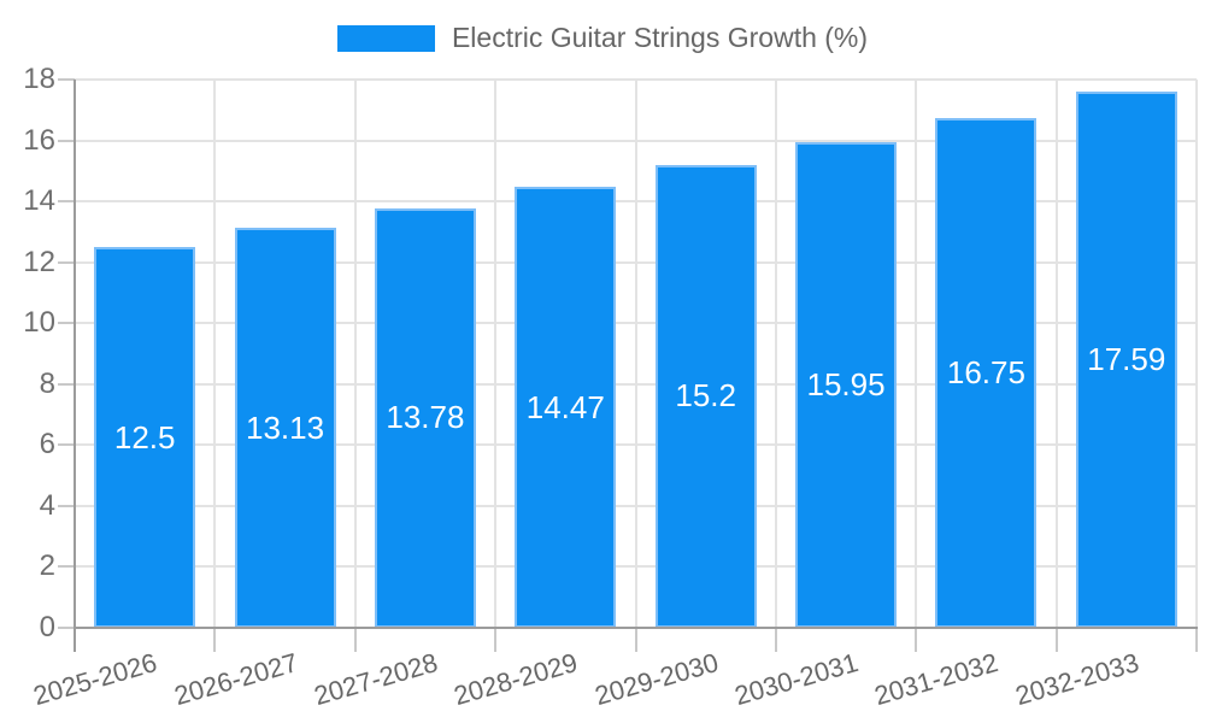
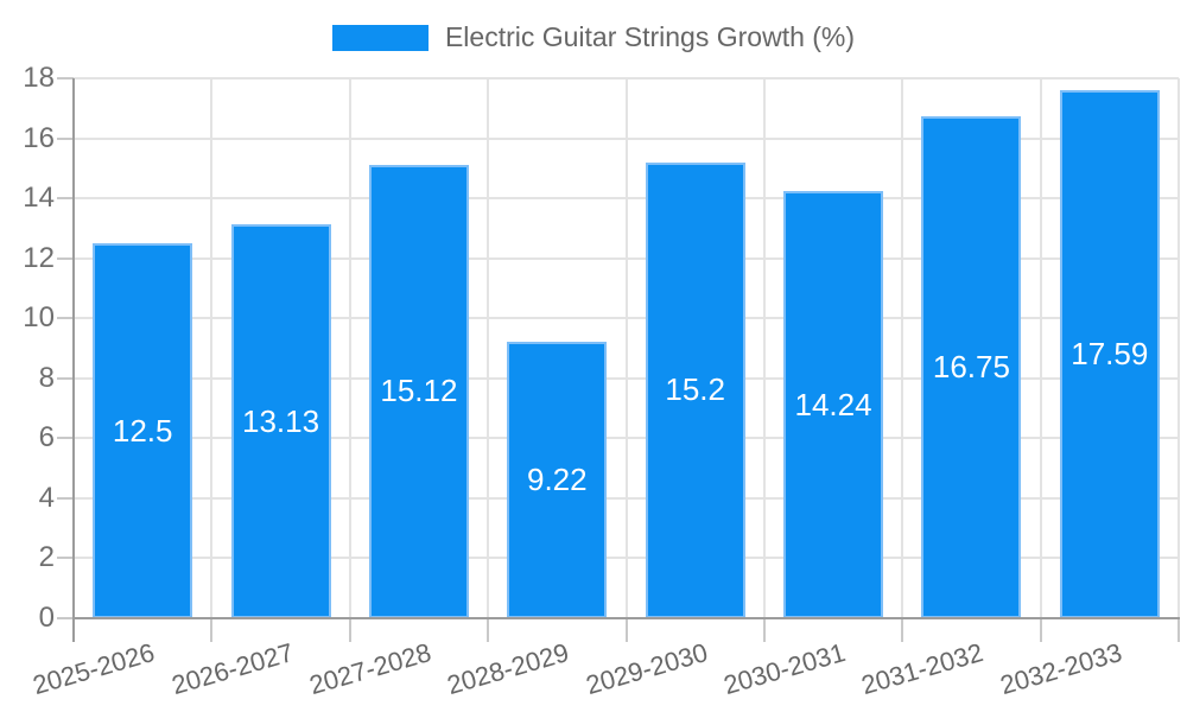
2027-2028: 13.78 -> 15.12
2028-2029: 14.47 -> 9.22
2030-2031: 15.95 -> 14.24
